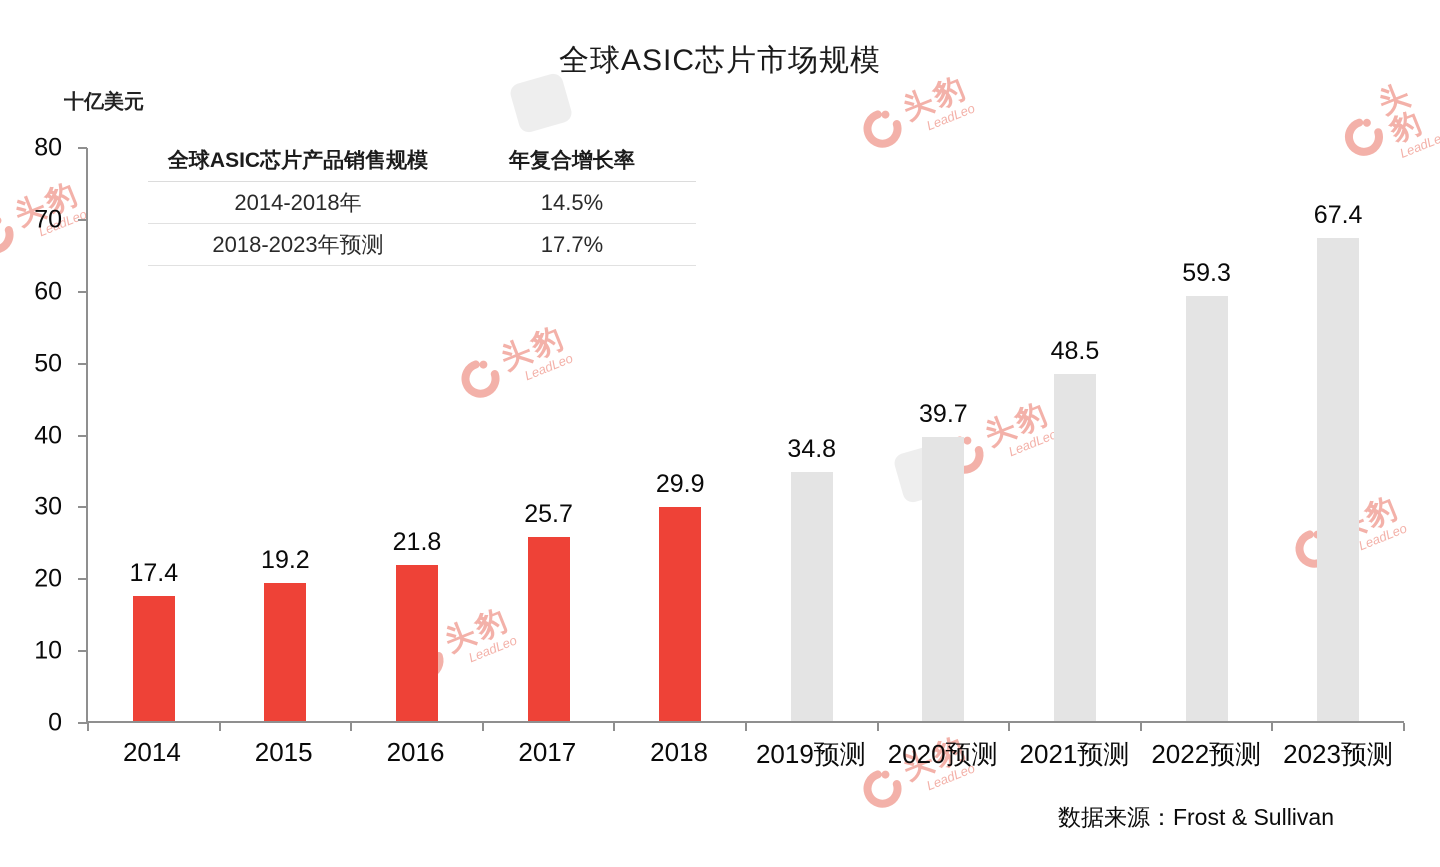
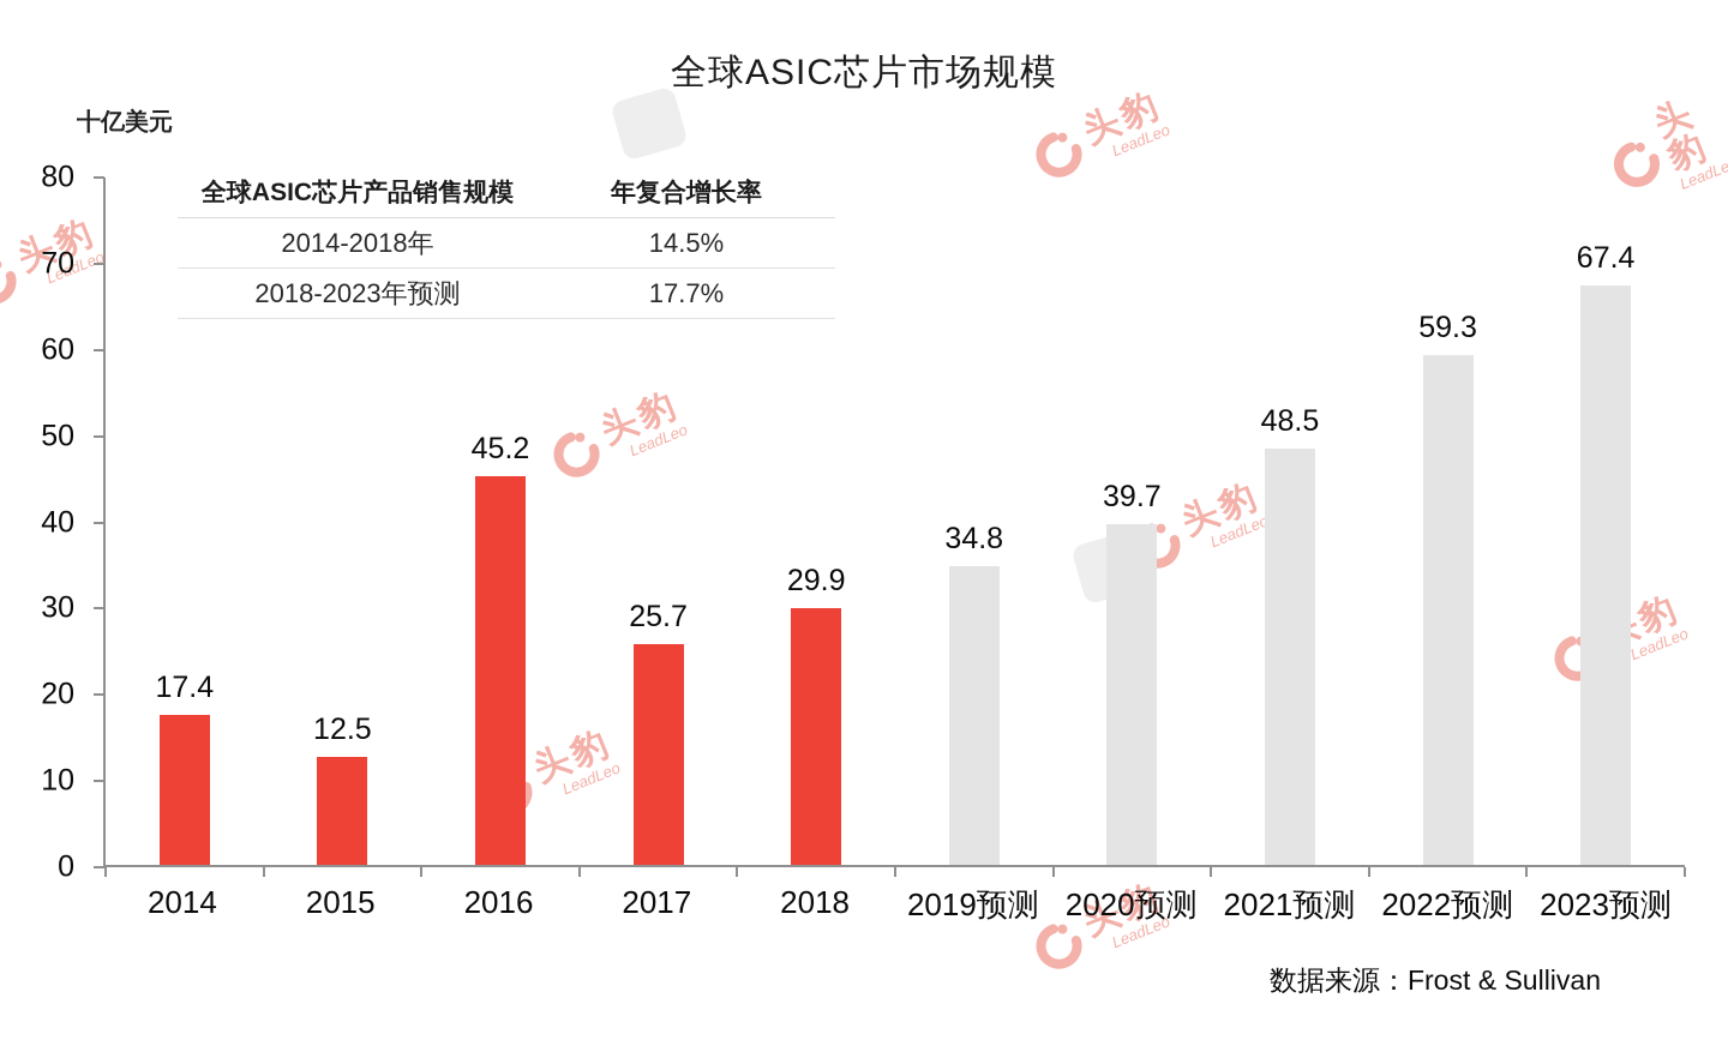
2015: 19.2 -> 12.5
2016: 21.8 -> 45.2
